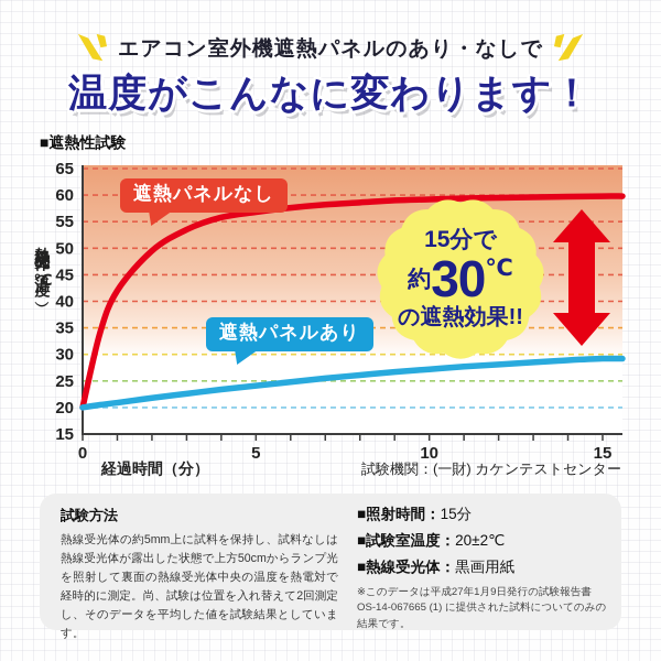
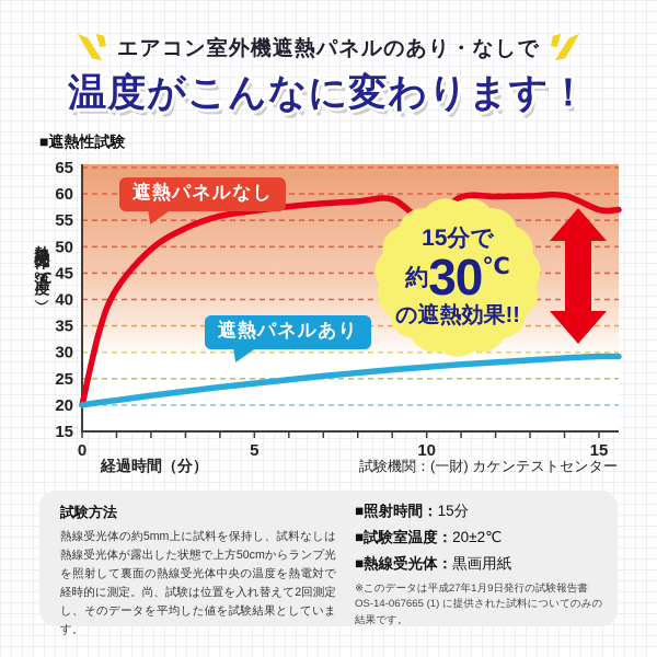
遮熱パネルなし/10: 59 -> 55
遮熱パネルなし/15: 60 -> 57
